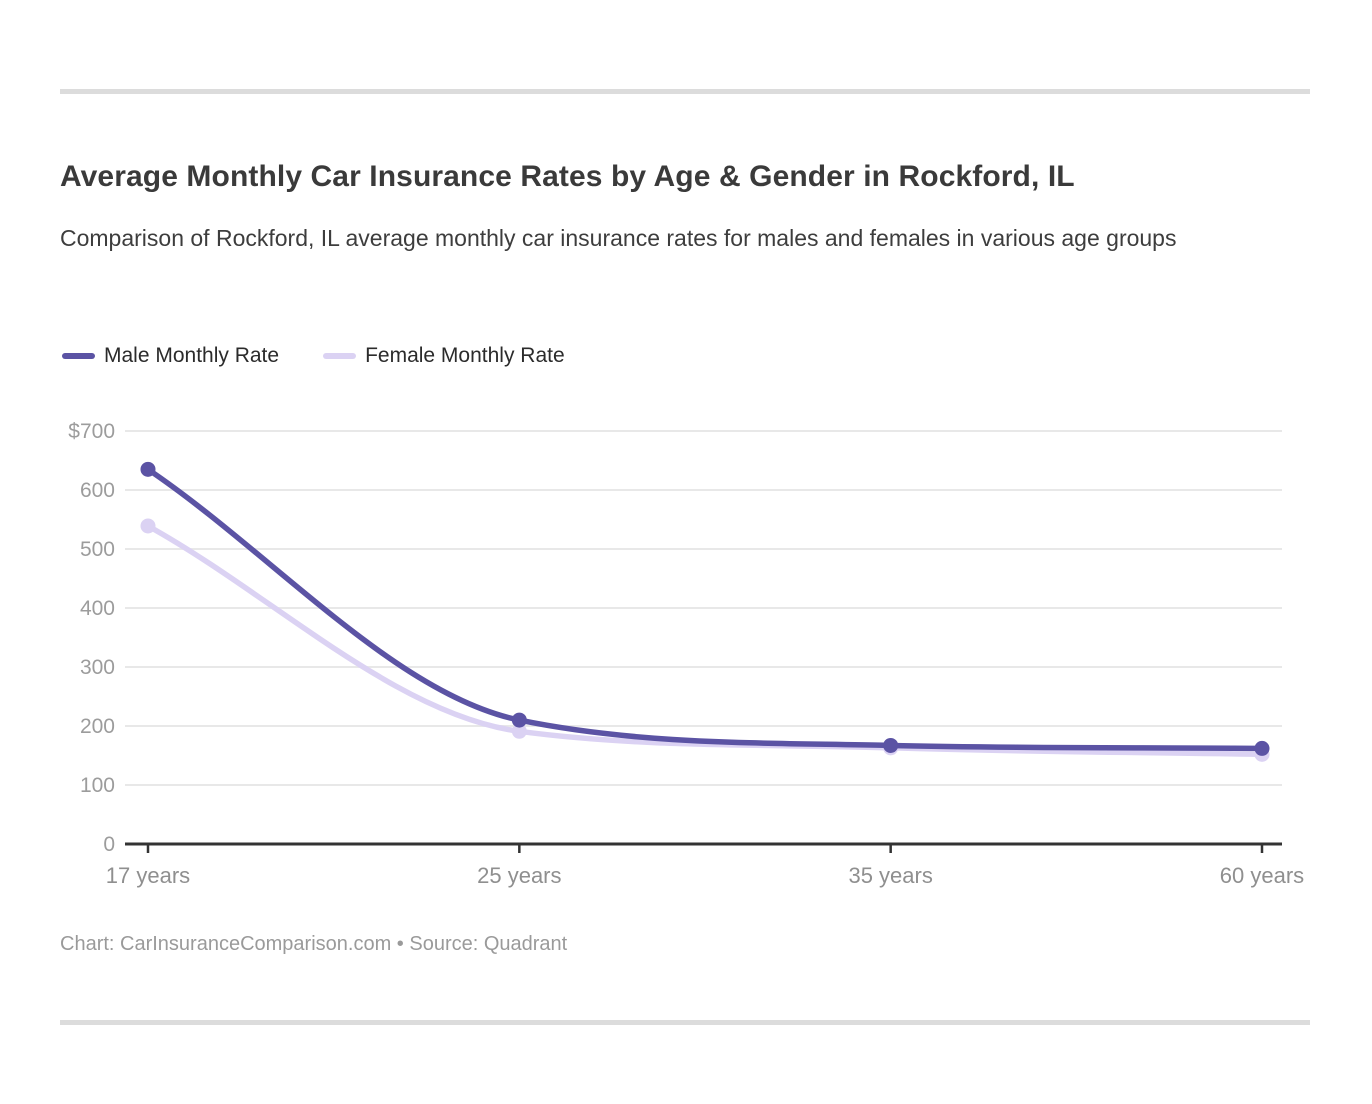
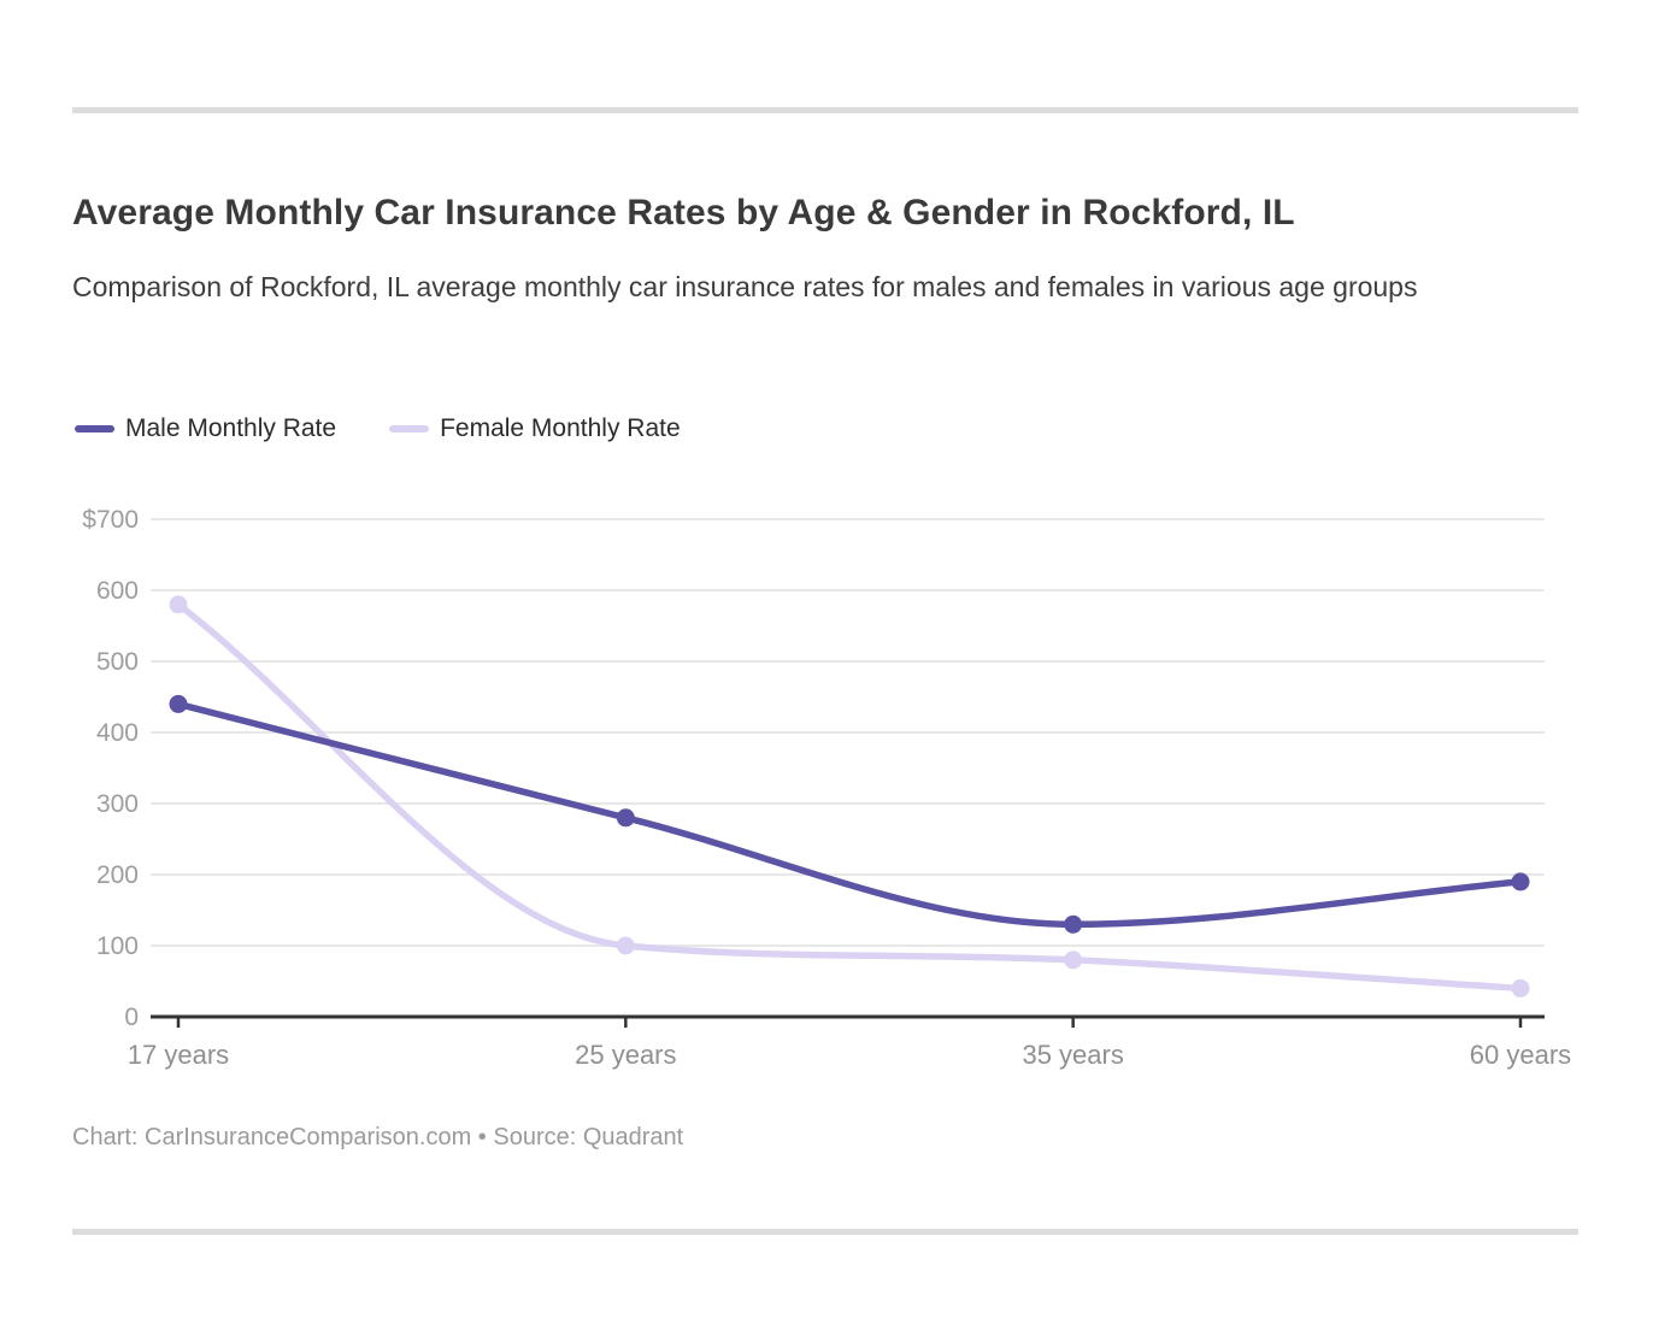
Male Monthly Rate/17 years: $640 -> $440
Female Monthly Rate/17 years: $540 -> $580
Male Monthly Rate/25 years: $210 -> $280
Female Monthly Rate/25 years: $190 -> $100
Male Monthly Rate/35 years: $170 -> $130
Female Monthly Rate/35 years: $160 -> $80
Male Monthly Rate/60 years: $160 -> $190
Female Monthly Rate/60 years: $150 -> $40
